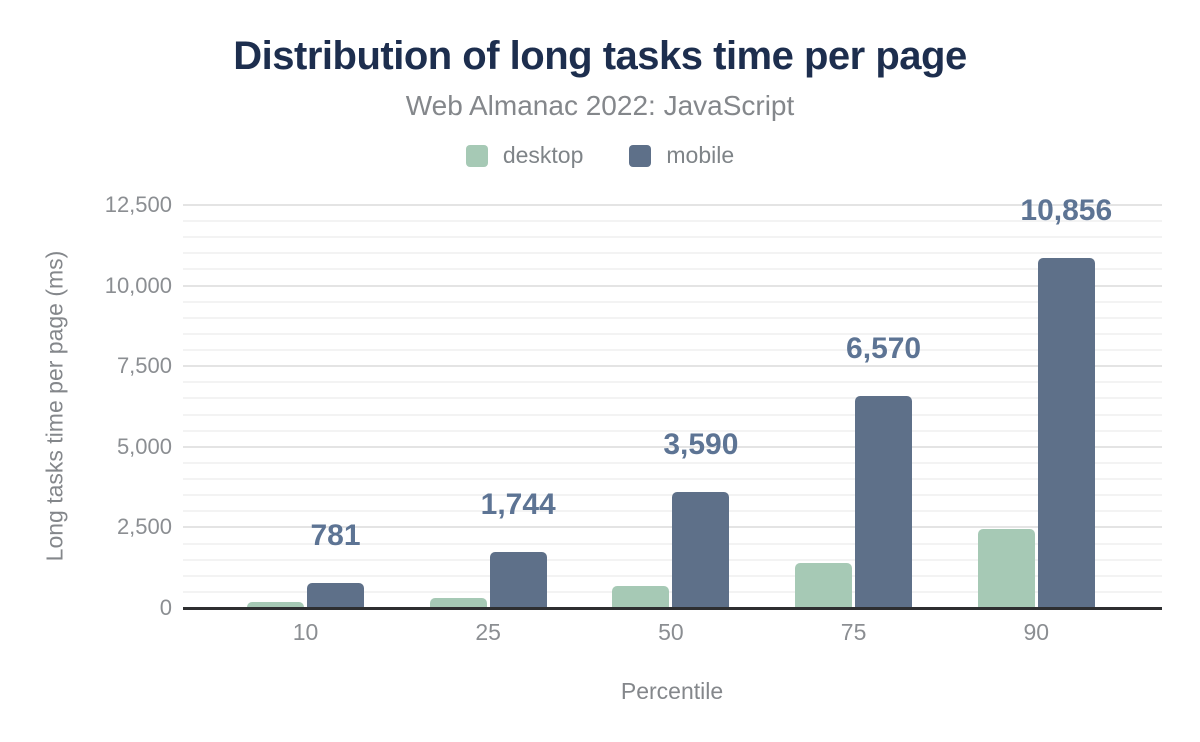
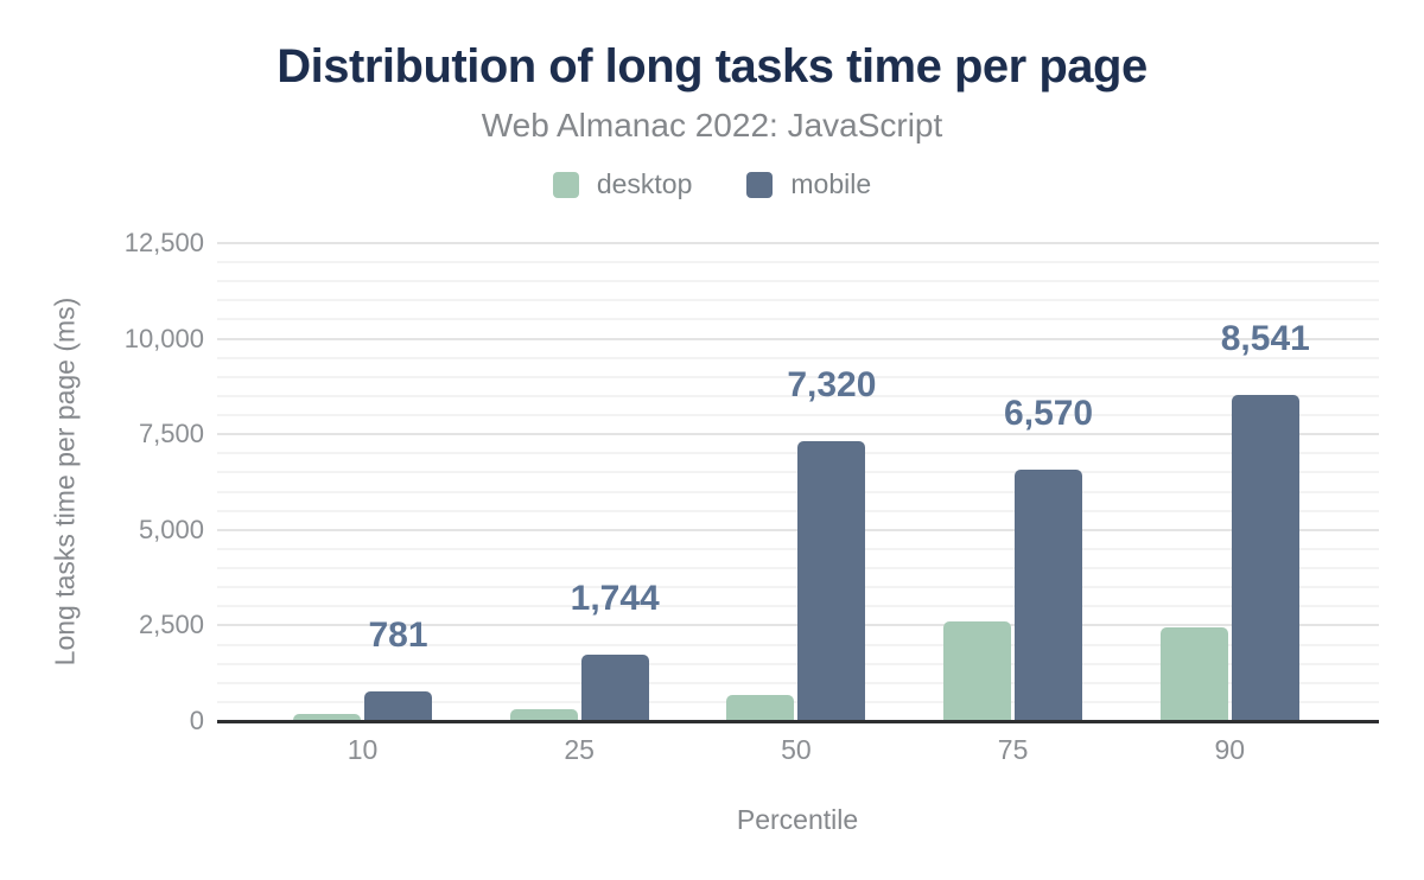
mobile/50: 3,590 -> 7,320
desktop/75: 1400 -> 2600
mobile/90: 10,856 -> 8,541
